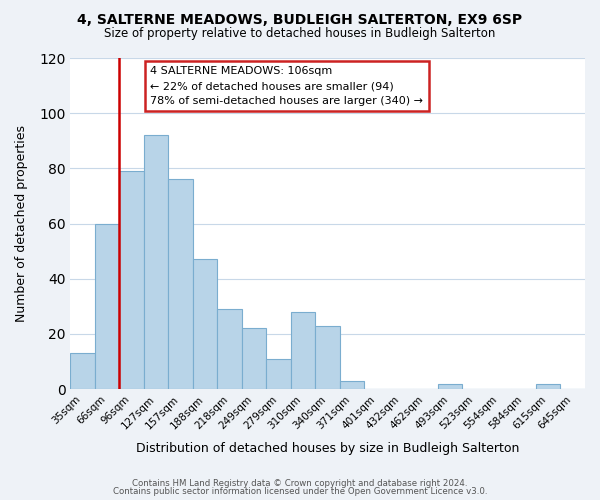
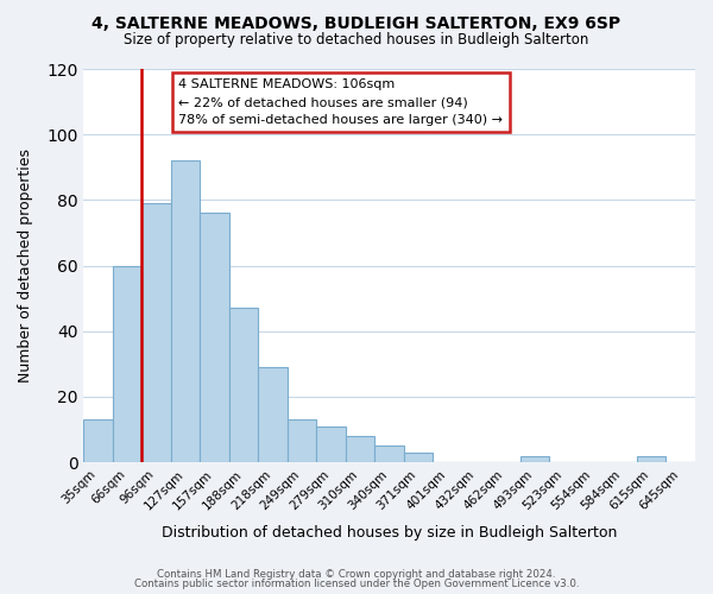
249sqm: 22 -> 13
310sqm: 28 -> 8
340sqm: 23 -> 5
